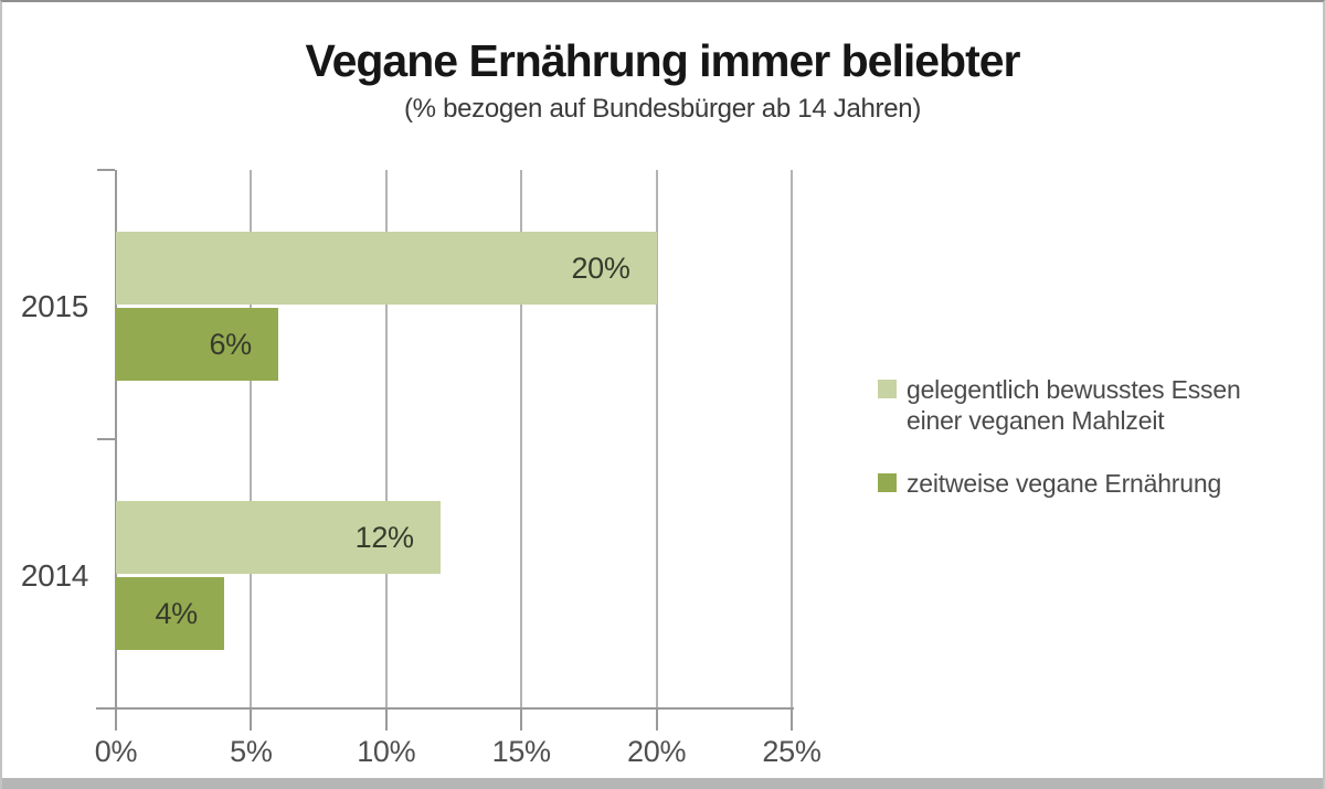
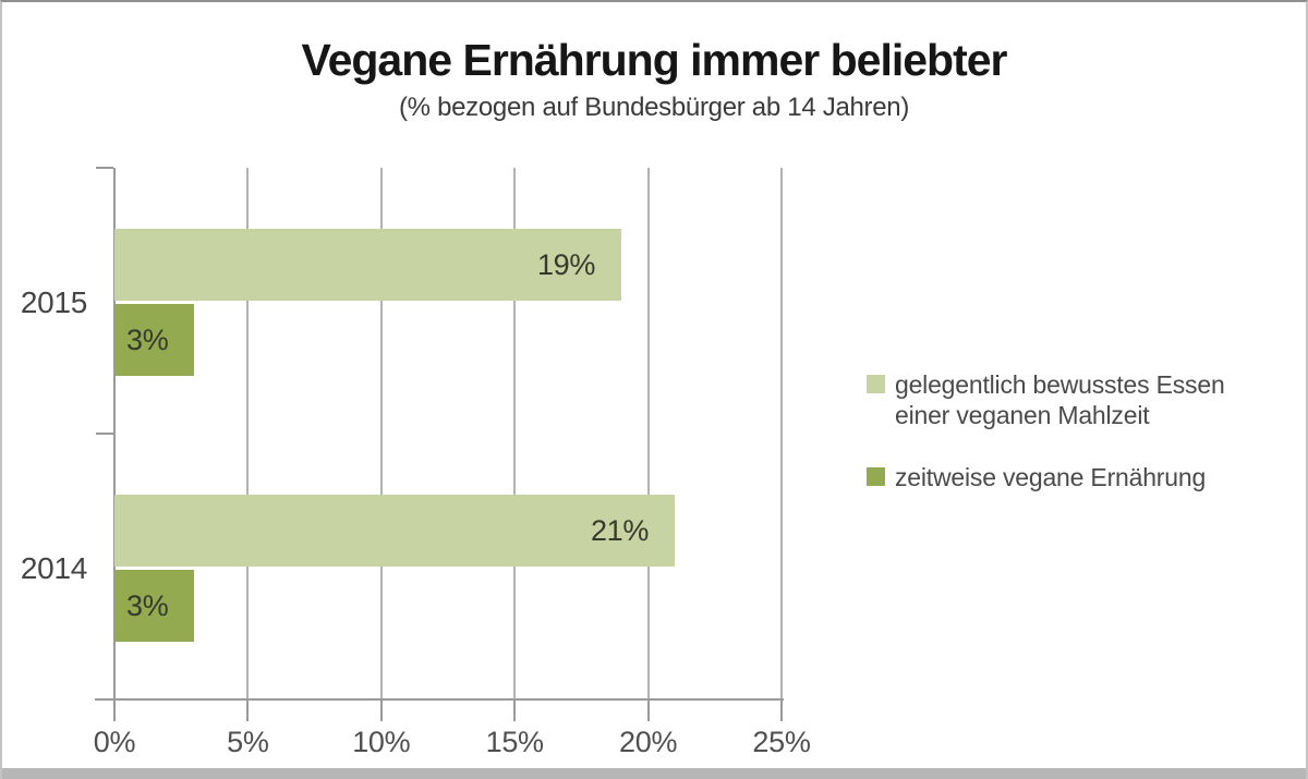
gelegentlich bewusstes Essen einer veganen Mahlzeit/2015: 20% -> 19%
zeitweise vegane Ernährung/2015: 6% -> 3%
gelegentlich bewusstes Essen einer veganen Mahlzeit/2014: 12% -> 21%
zeitweise vegane Ernährung/2014: 4% -> 3%
